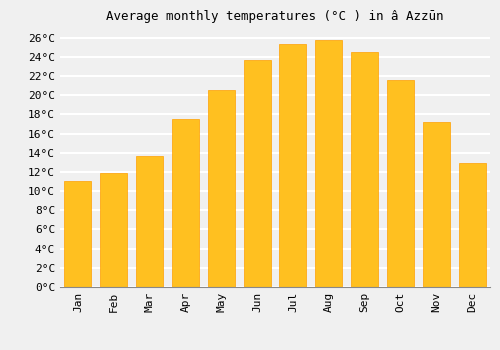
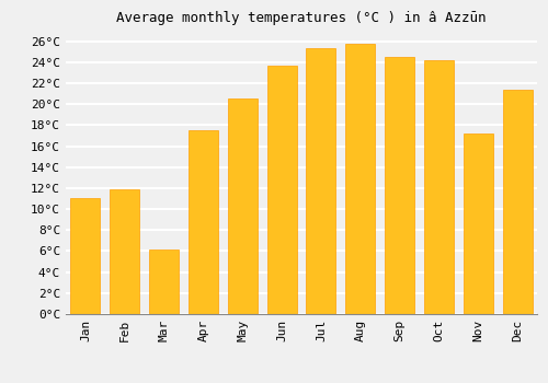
Mar: 13.7°C -> 6.2°C
Oct: 21.6°C -> 24.2°C
Dec: 12.9°C -> 21.4°C
